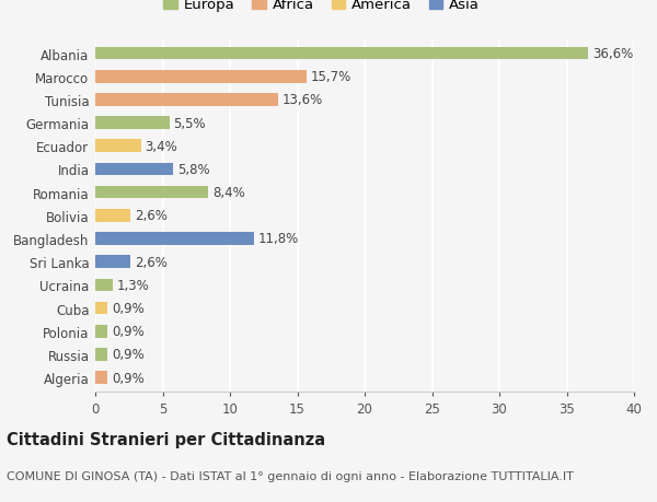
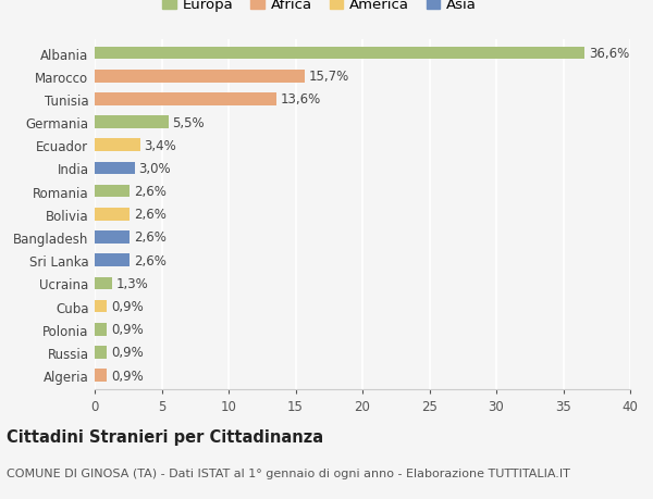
India: 5,8% -> 3,0%
Romania: 8,4% -> 2,6%
Bangladesh: 11,8% -> 2,6%
